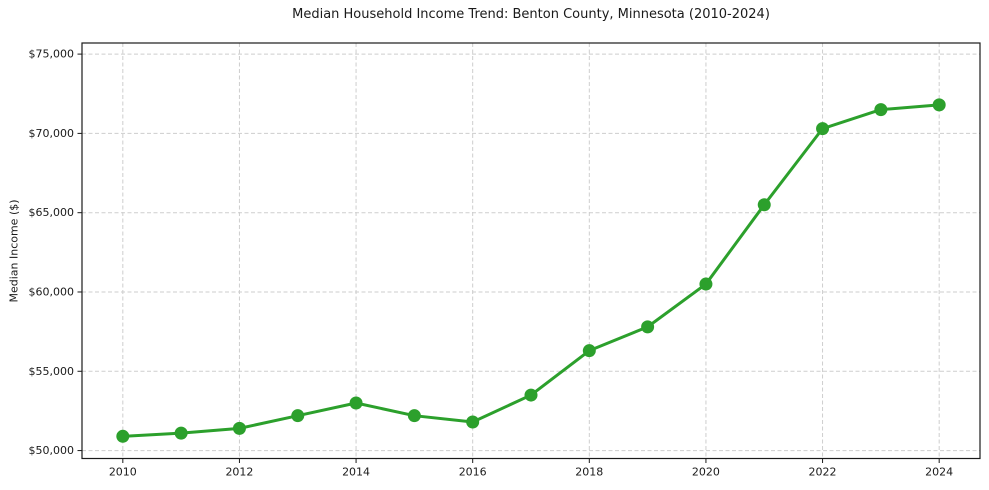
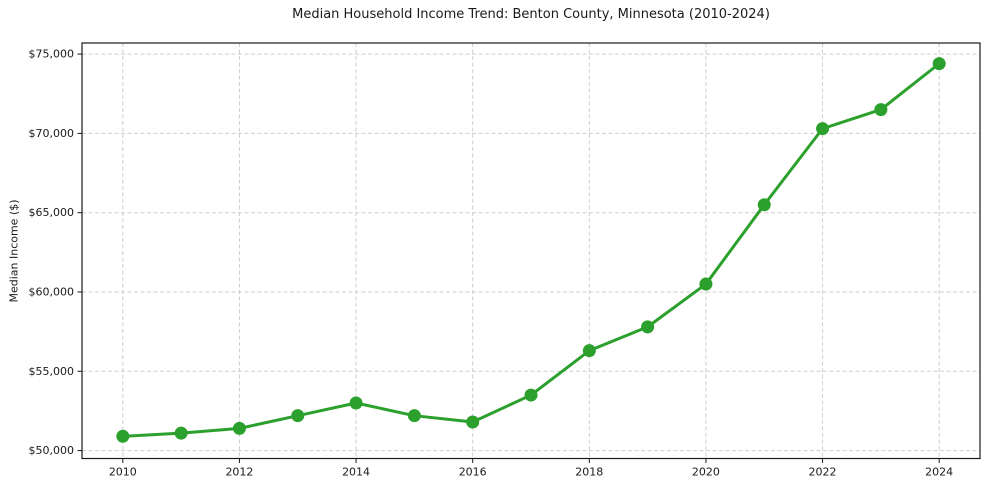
2024: $71800 -> $74400
